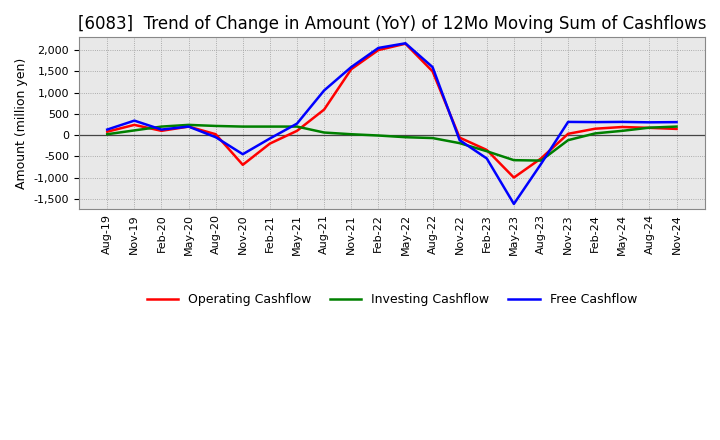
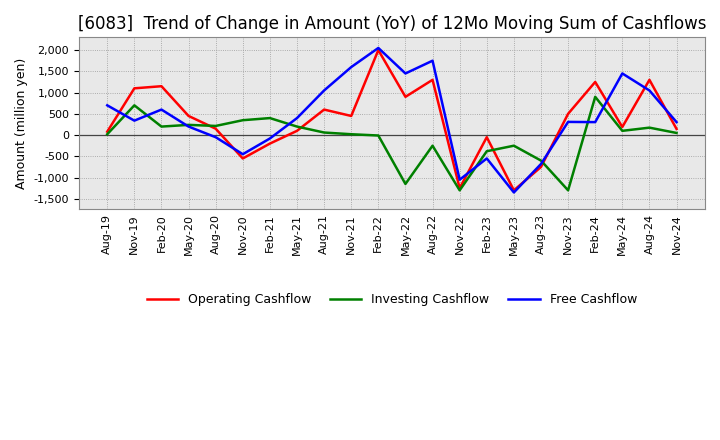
Free Cashflow/Aug-19: 130 -> 700
Operating Cashflow/Nov-19: 240 -> 1,100
Investing Cashflow/Nov-19: 110 -> 700
Operating Cashflow/Feb-20: 100 -> 1,150
Free Cashflow/Feb-20: 130 -> 600
Operating Cashflow/May-20: 200 -> 450
Operating Cashflow/Aug-20: 20 -> 150
Operating Cashflow/Nov-20: -700 -> -550
Investing Cashflow/Nov-20: 200 -> 350
Investing Cashflow/Feb-21: 200 -> 400
Free Cashflow/May-21: 270 -> 400
Operating Cashflow/Nov-21: 1,550 -> 450
Operating Cashflow/May-22: 2,150 -> 900
Investing Cashflow/May-22: -50 -> -1,150
Free Cashflow/May-22: 2,160 -> 1,450
Operating Cashflow/Aug-22: 1,500 -> 1,300
Investing Cashflow/Aug-22: -70 -> -250
Free Cashflow/Aug-22: 1,600 -> 1,750
Operating Cashflow/Nov-22: -60 -> -1,250
Investing Cashflow/Nov-22: -190 -> -1,300
Free Cashflow/Nov-22: -120 -> -1,050
Operating Cashflow/Feb-23: -350 -> -50
Operating Cashflow/May-23: -1,000 -> -1,300
Investing Cashflow/May-23: -590 -> -250
Free Cashflow/May-23: -1,620 -> -1,350
Operating Cashflow/Aug-23: -550 -> -750
Operating Cashflow/Nov-23: 30 -> 500
Investing Cashflow/Nov-23: -120 -> -1,300
Operating Cashflow/Feb-24: 150 -> 1,250
Investing Cashflow/Feb-24: 40 -> 900
Free Cashflow/May-24: 310 -> 1,450
Operating Cashflow/Aug-24: 170 -> 1,300
Free Cashflow/Aug-24: 300 -> 1,050
Investing Cashflow/Nov-24: 200 -> 50
